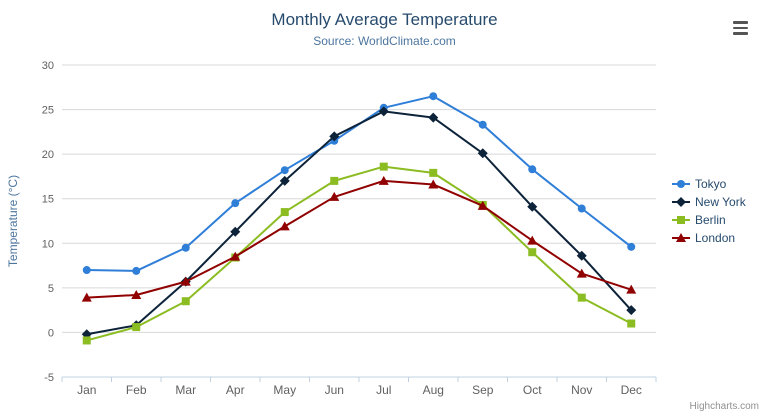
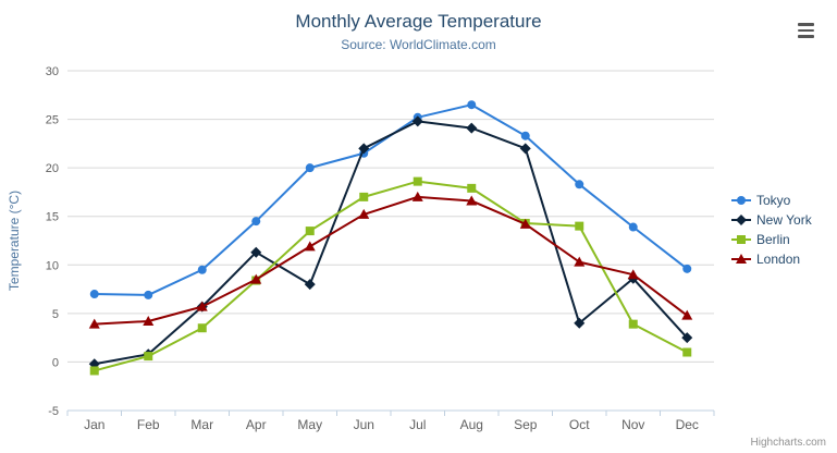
Tokyo/May: 18 -> 20
New York/May: 17 -> 8
New York/Sep: 20 -> 22
New York/Oct: 14 -> 4
Berlin/Oct: 9 -> 14
London/Nov: 7 -> 9
